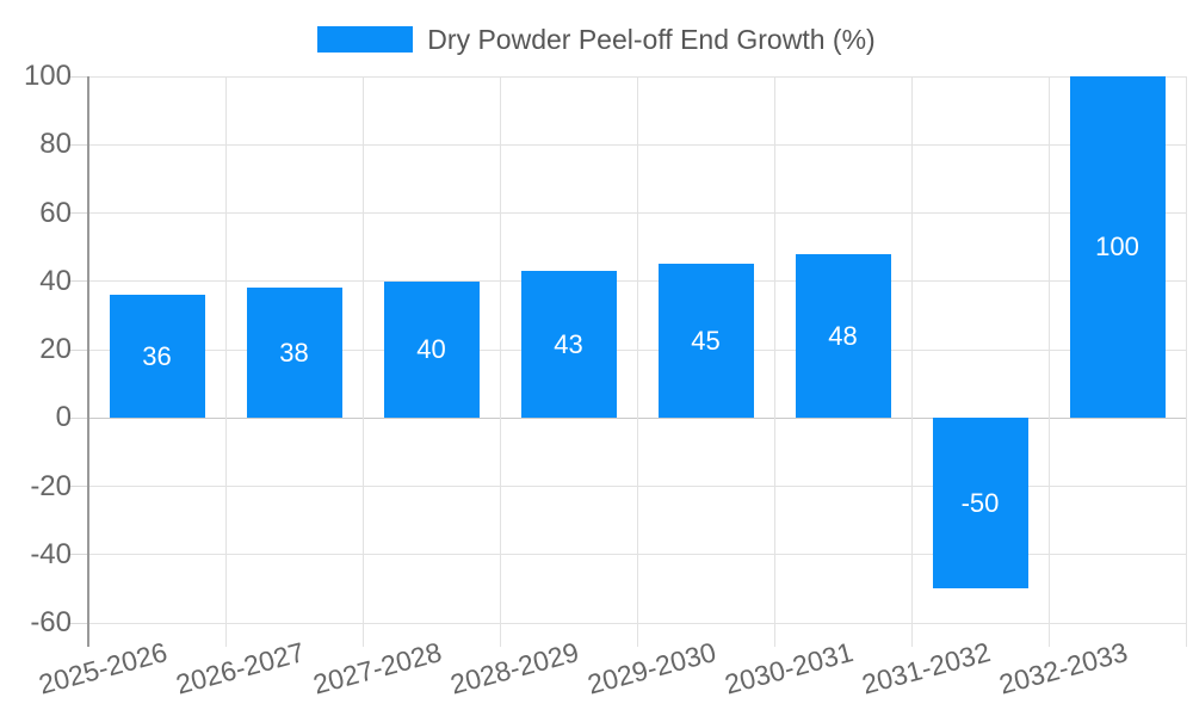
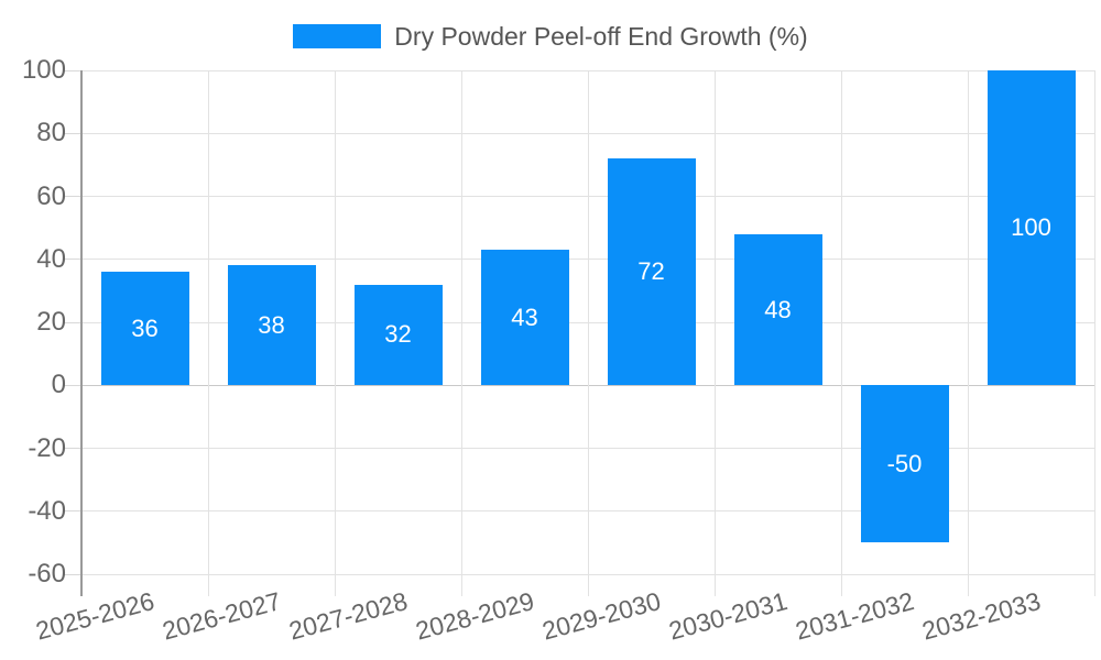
2027-2028: 40 -> 32
2029-2030: 45 -> 72
